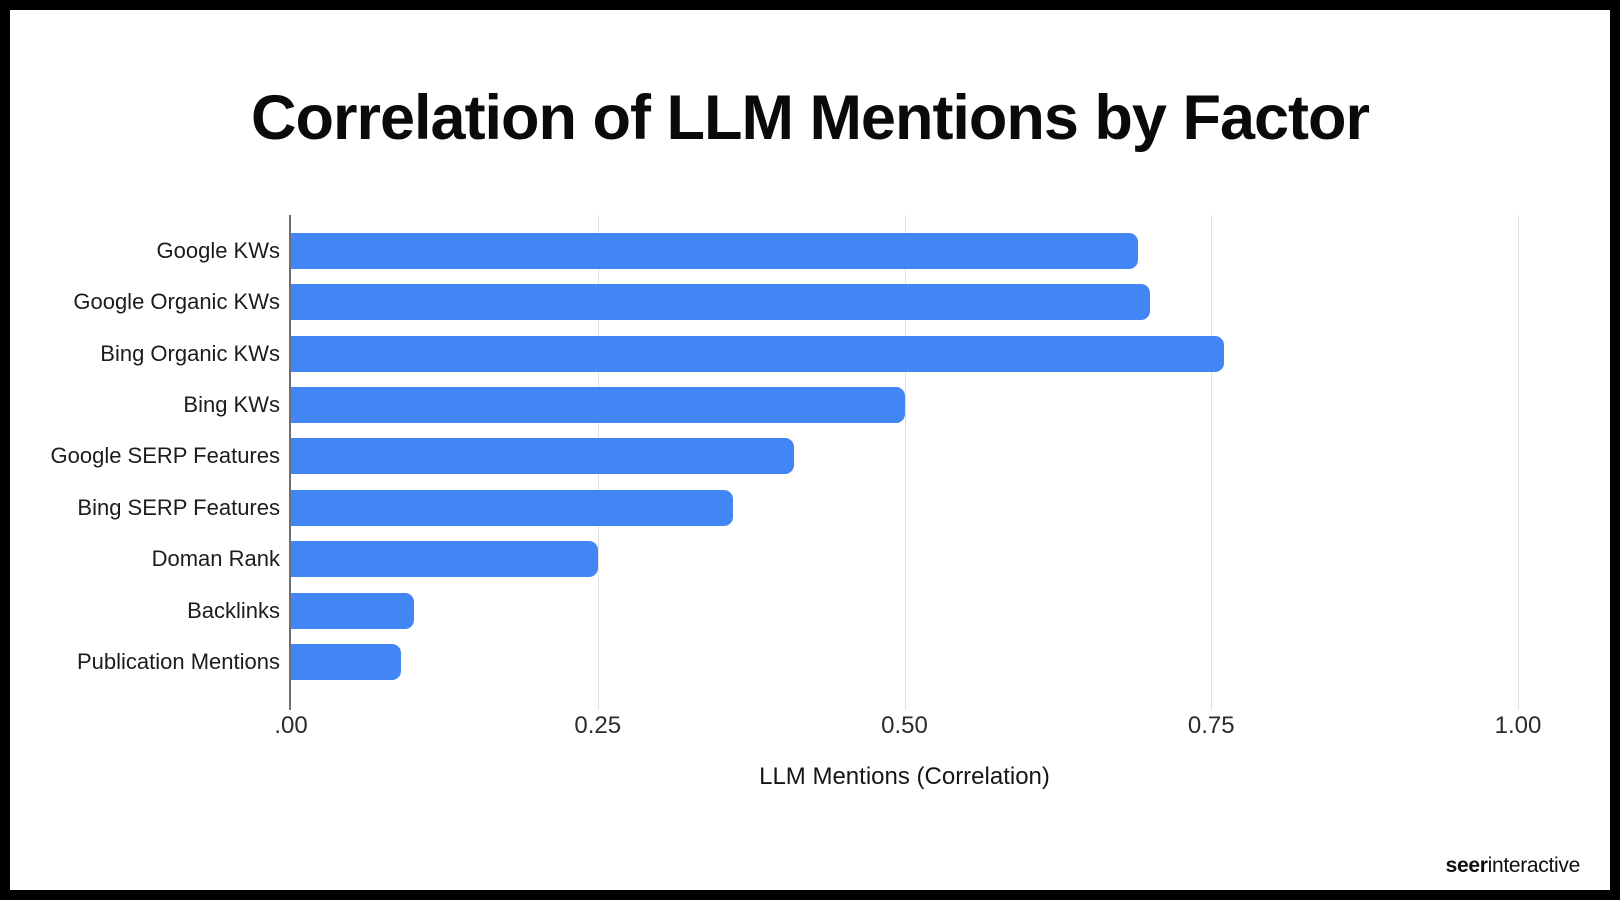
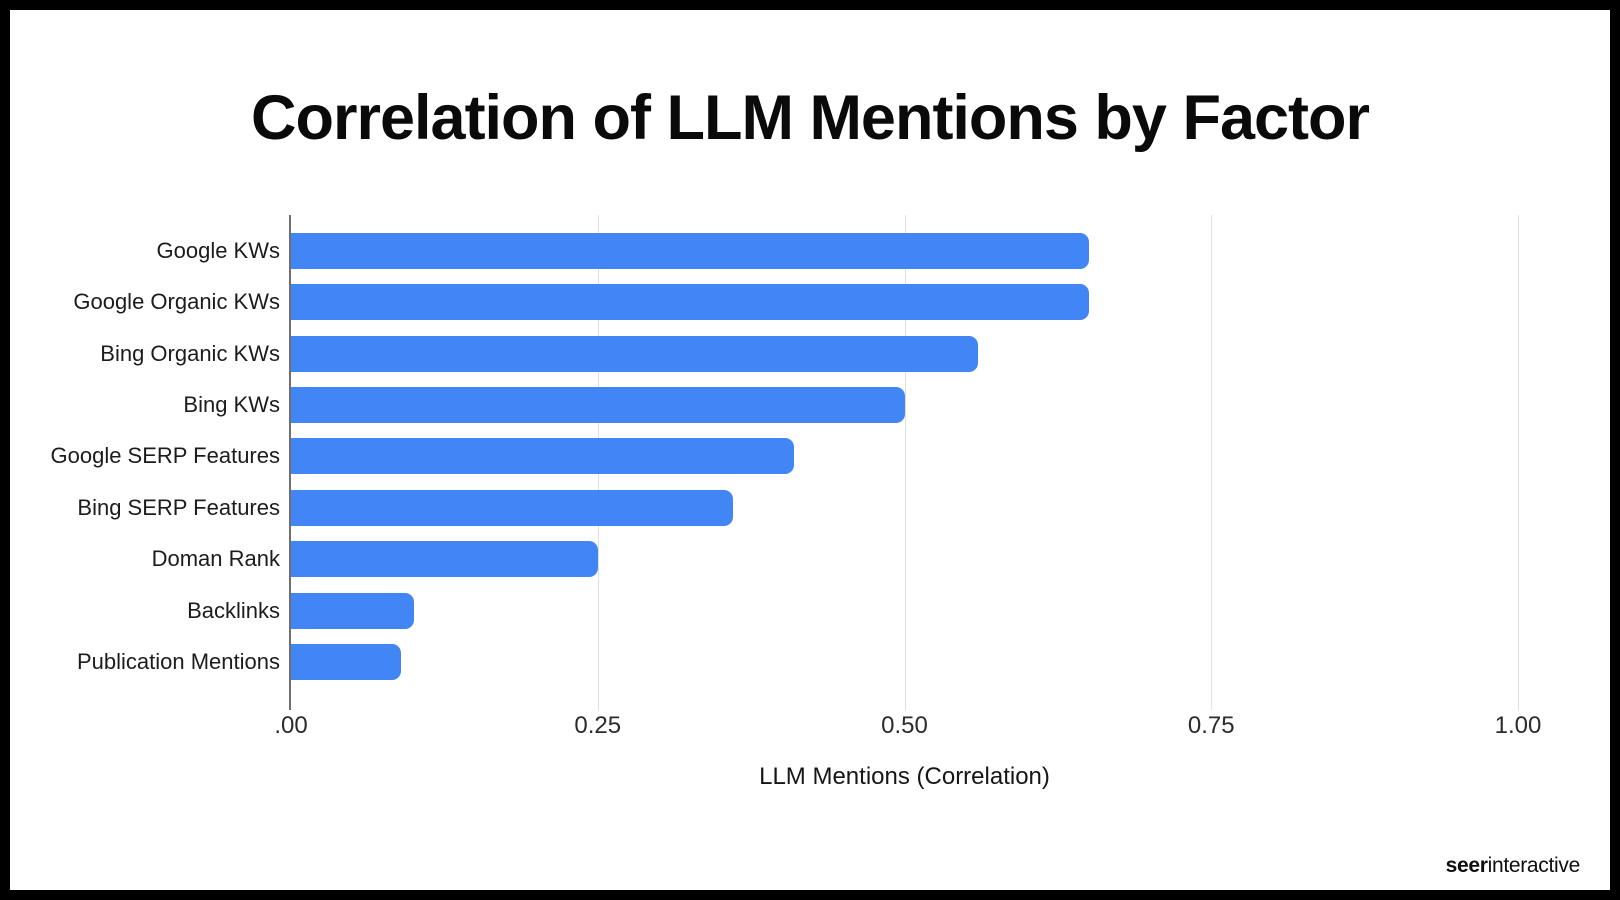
Google KWs: 0.69 -> 0.65
Google Organic KWs: 0.70 -> 0.65
Bing Organic KWs: 0.76 -> 0.56
